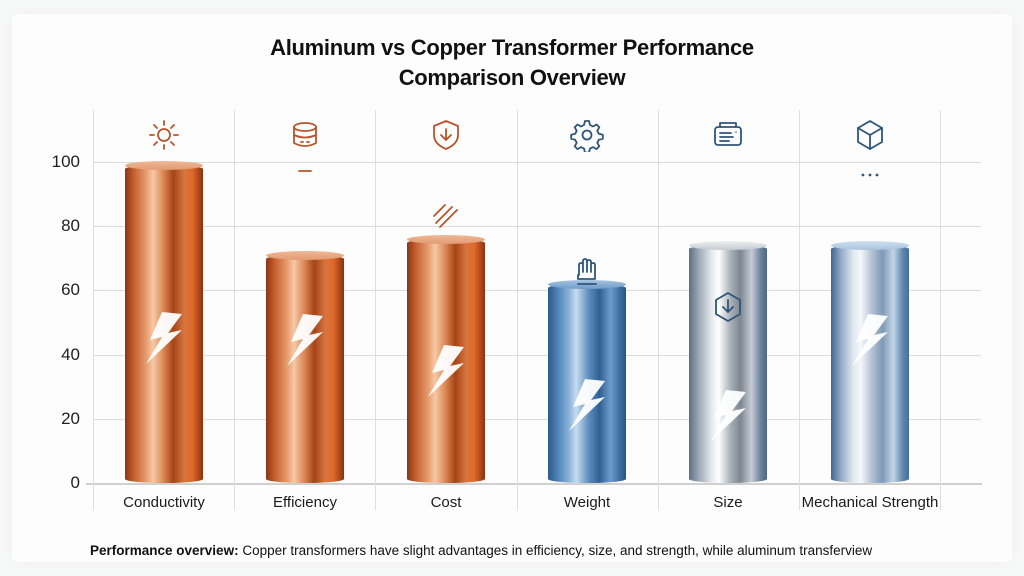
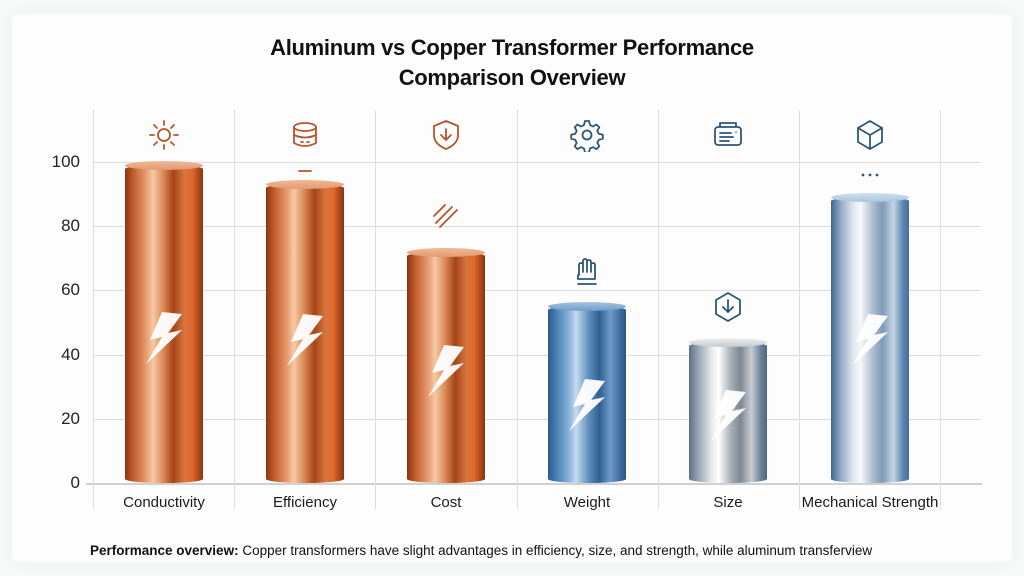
Efficiency: 71 -> 93
Cost: 76 -> 72
Weight: 62 -> 55
Size: 74 -> 44
Mechanical Strength: 74 -> 89
